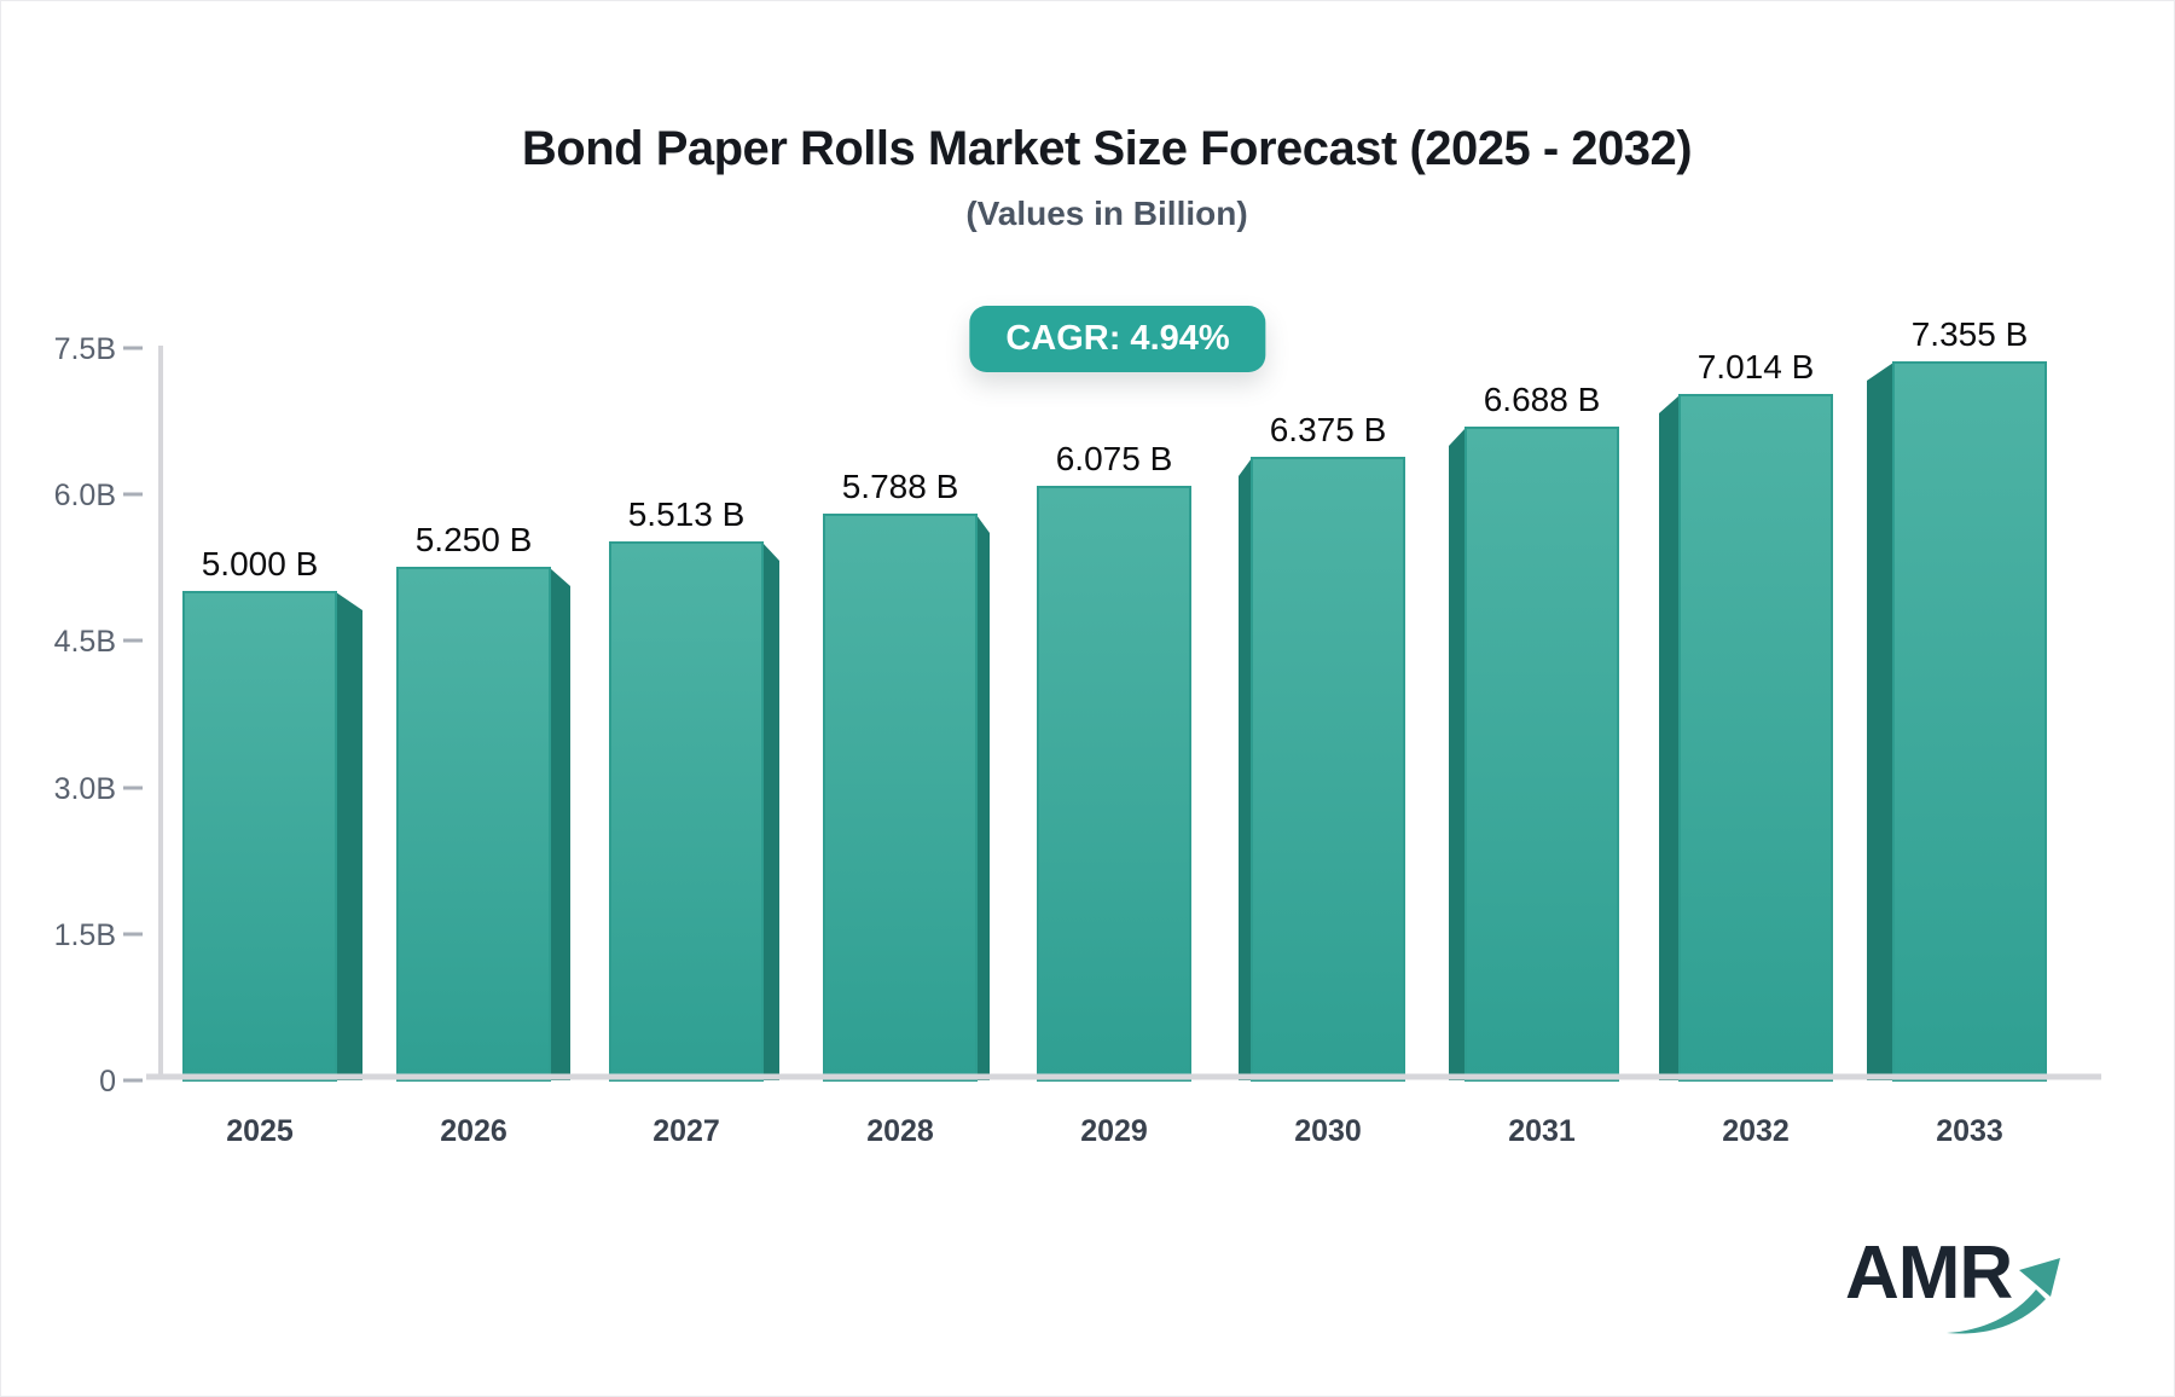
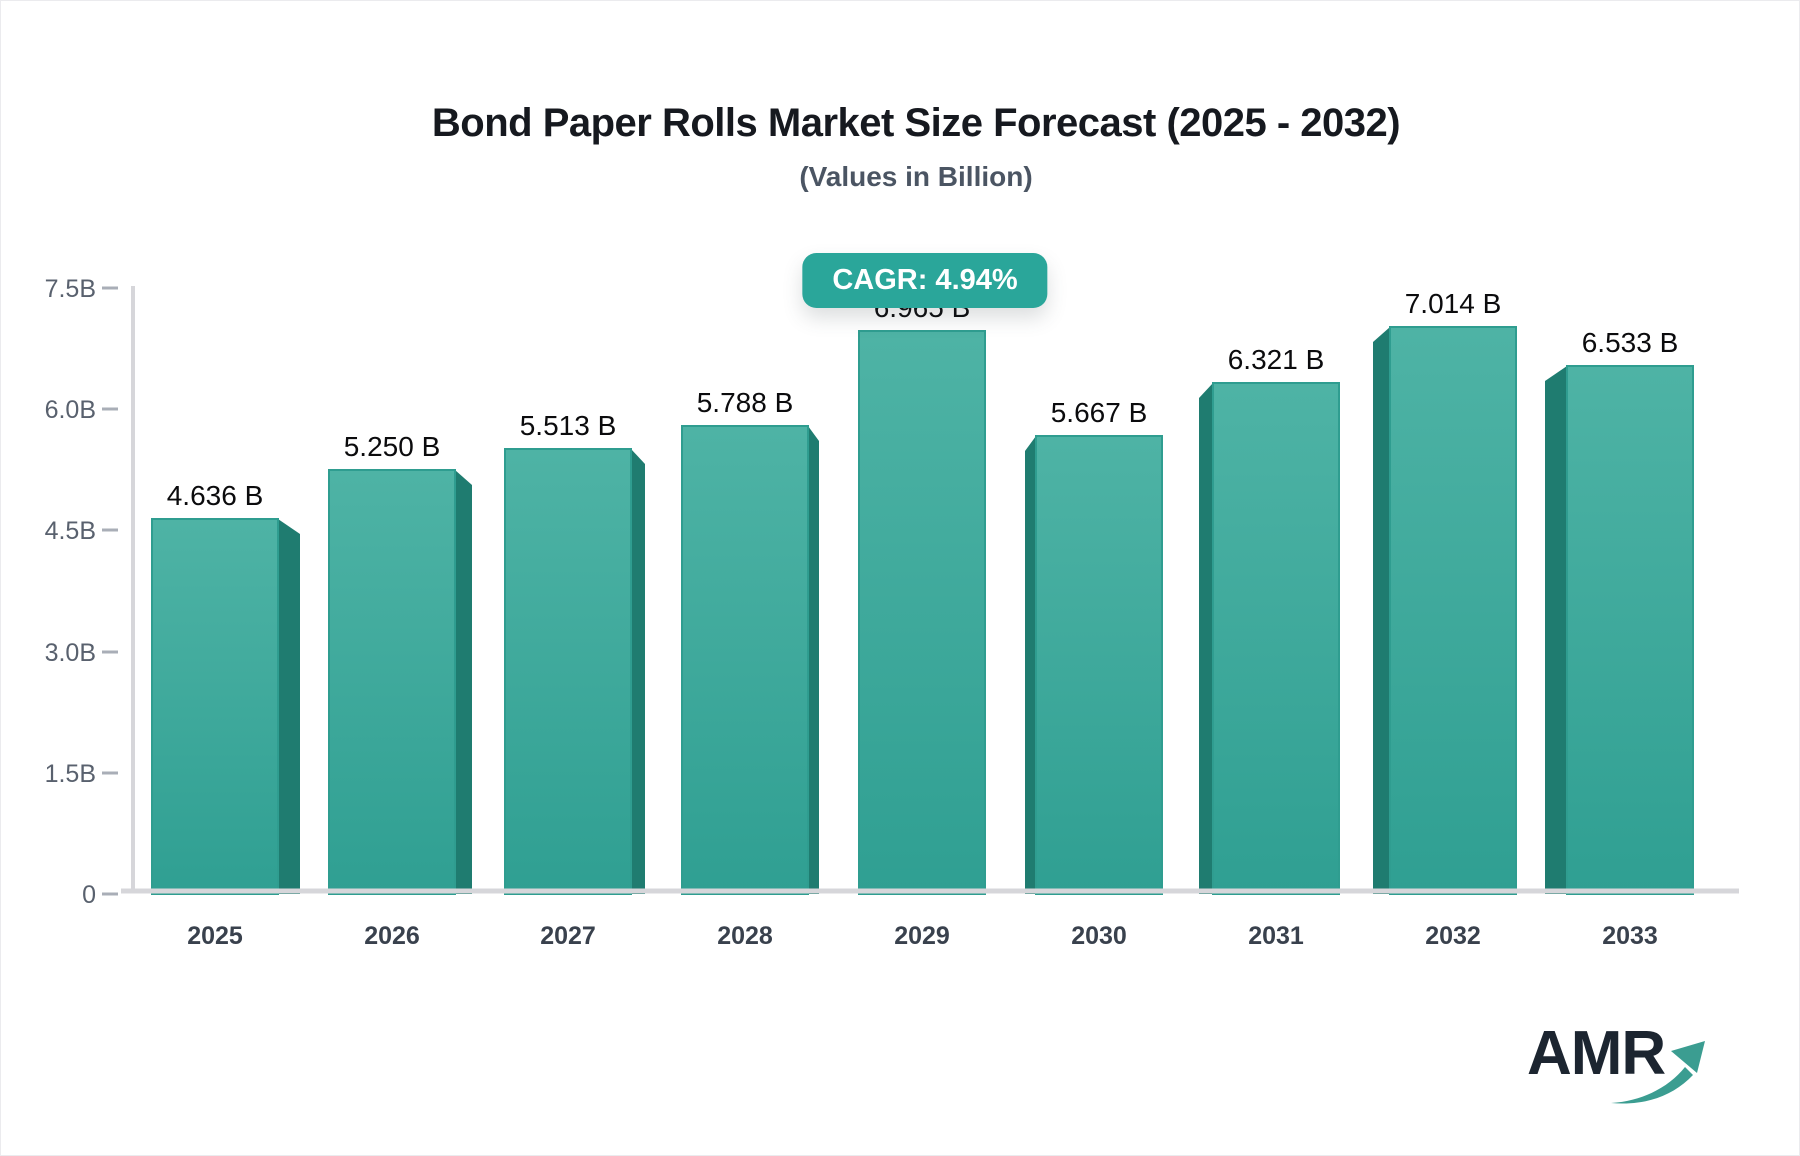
2025: 5.000 -> 4.636
2029: 6.075 -> 6.965
2030: 6.375 -> 5.667
2031: 6.688 -> 6.321
2033: 7.355 -> 6.533
